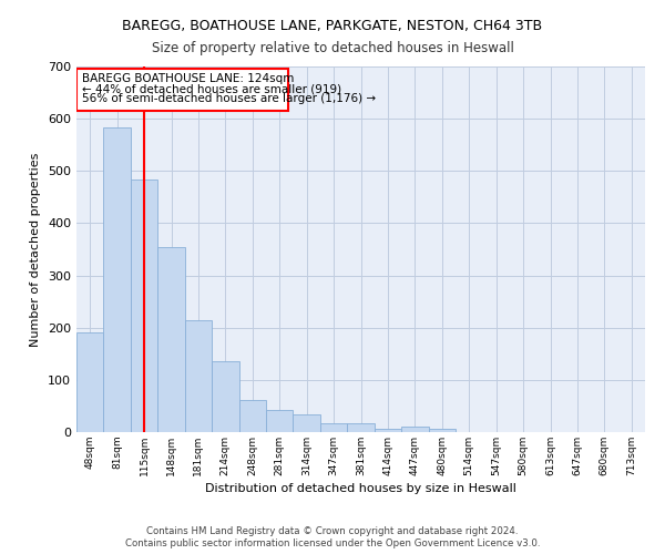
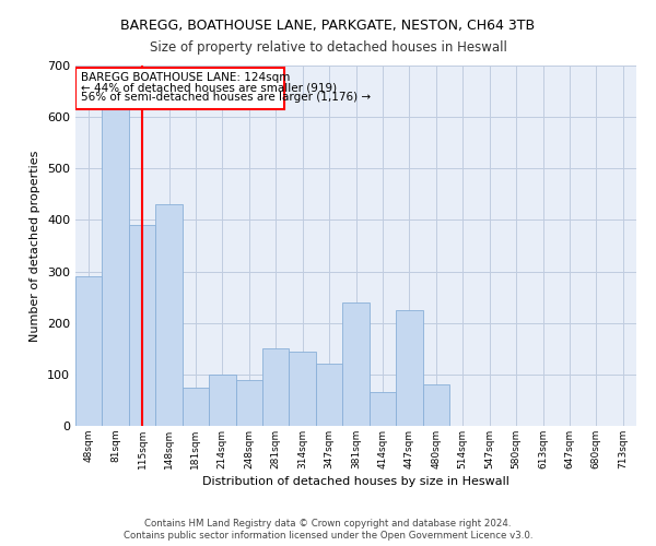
48sqm: 190 -> 290
81sqm: 583 -> 620
115sqm: 483 -> 390
148sqm: 355 -> 430
181sqm: 215 -> 75
214sqm: 135 -> 100
248sqm: 62 -> 90
281sqm: 43 -> 150
314sqm: 35 -> 145
347sqm: 18 -> 120
381sqm: 17 -> 240
414sqm: 7 -> 65
447sqm: 11 -> 225
480sqm: 6 -> 80
